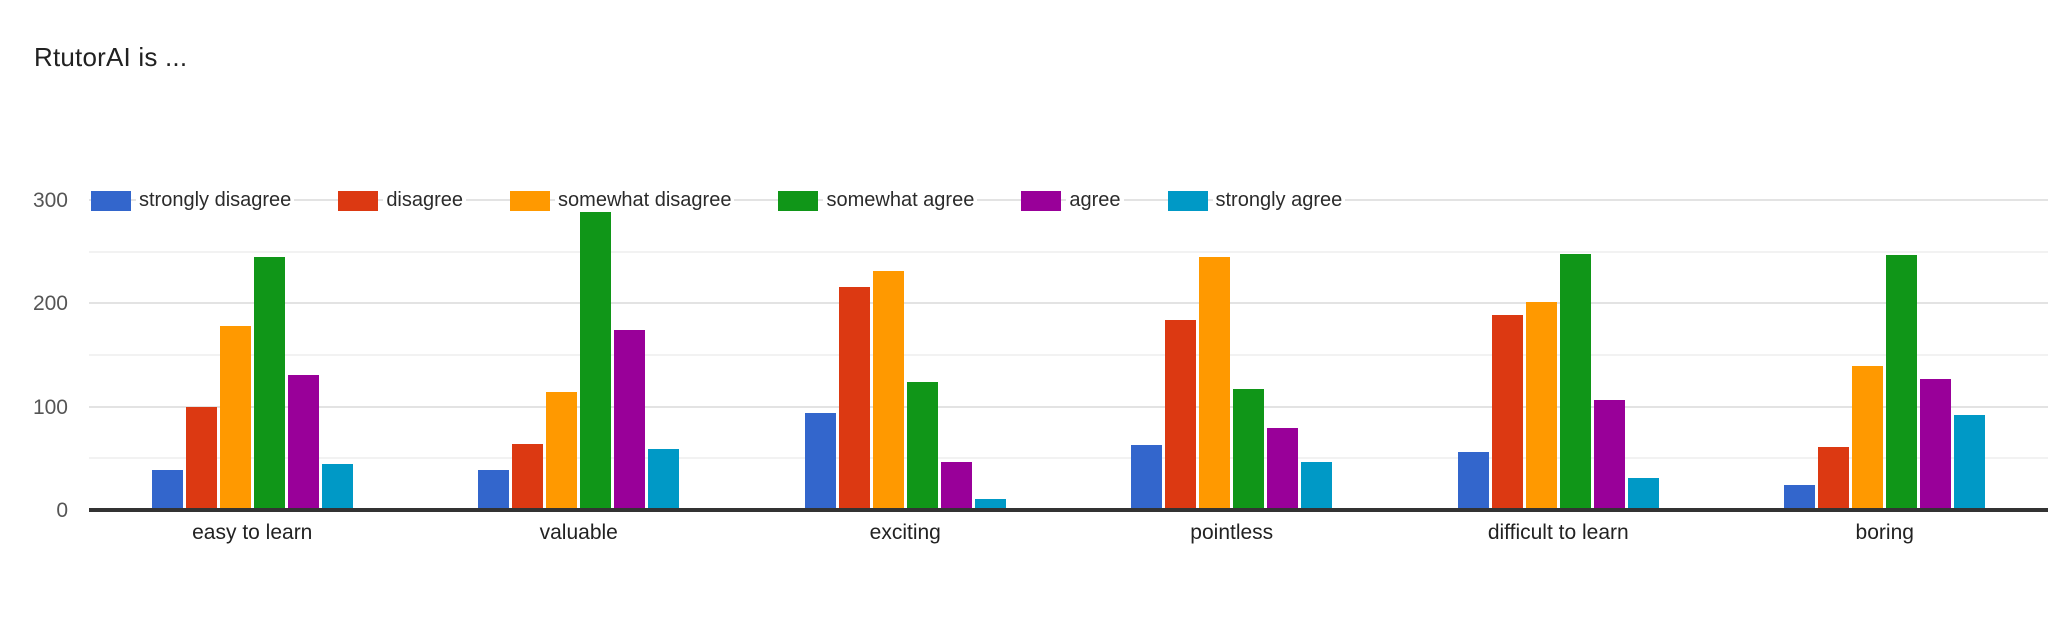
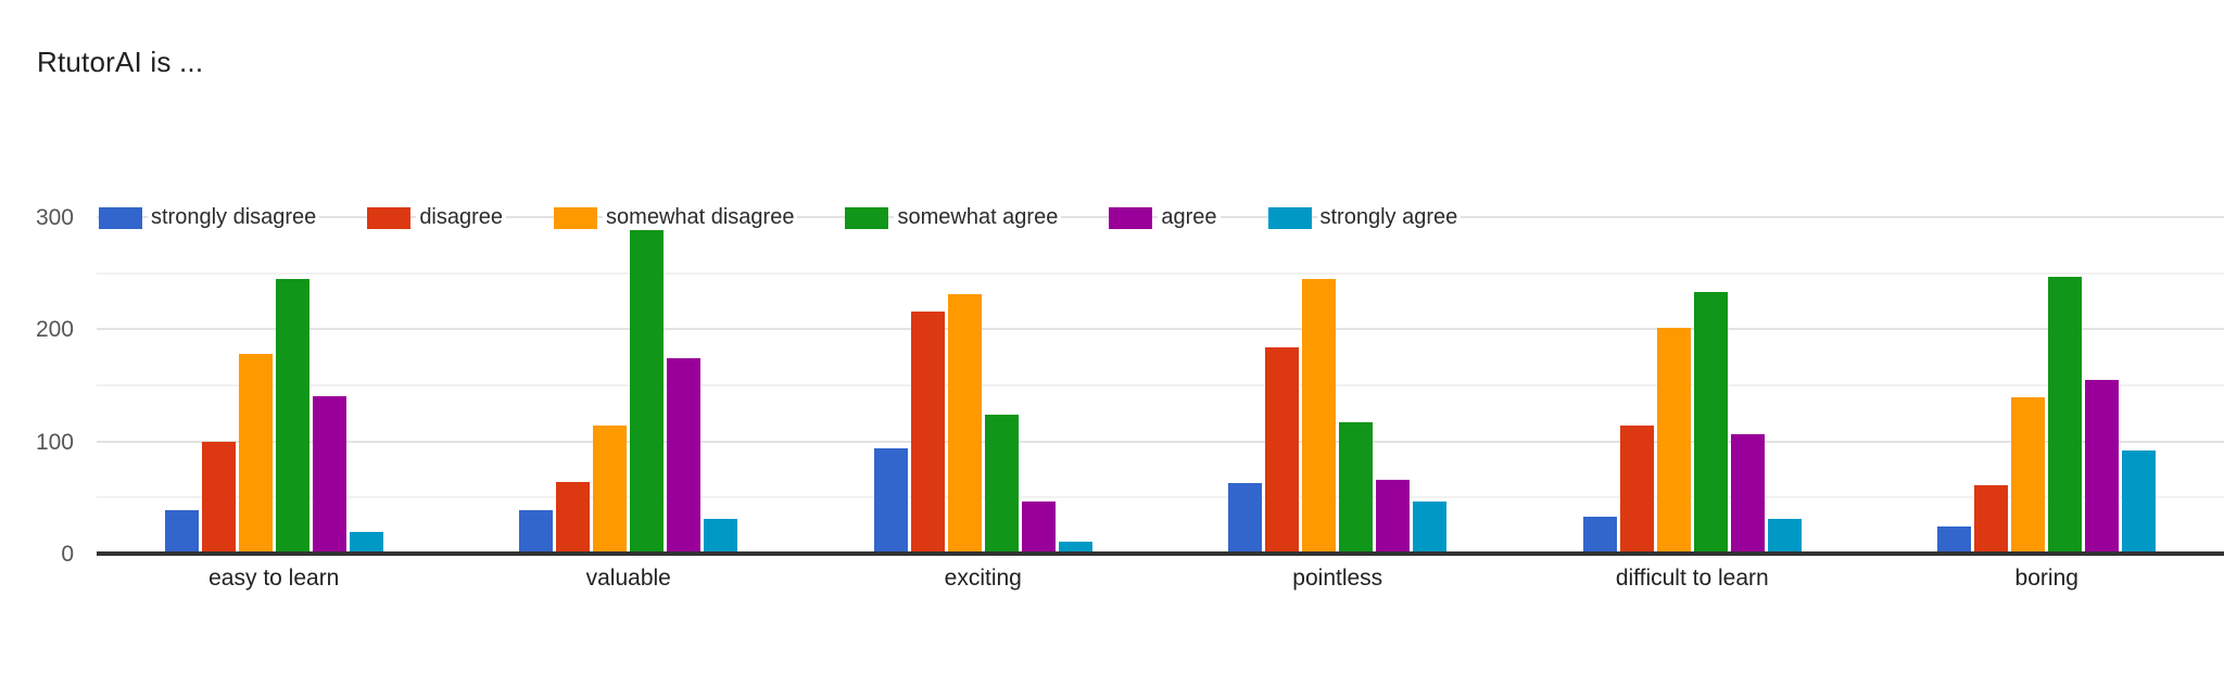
agree/easy to learn: 130 -> 139
strongly agree/easy to learn: 44 -> 18
strongly agree/valuable: 58 -> 30
agree/pointless: 78 -> 65
strongly disagree/difficult to learn: 55 -> 32
disagree/difficult to learn: 188 -> 113
somewhat agree/difficult to learn: 247 -> 232
agree/boring: 126 -> 154
